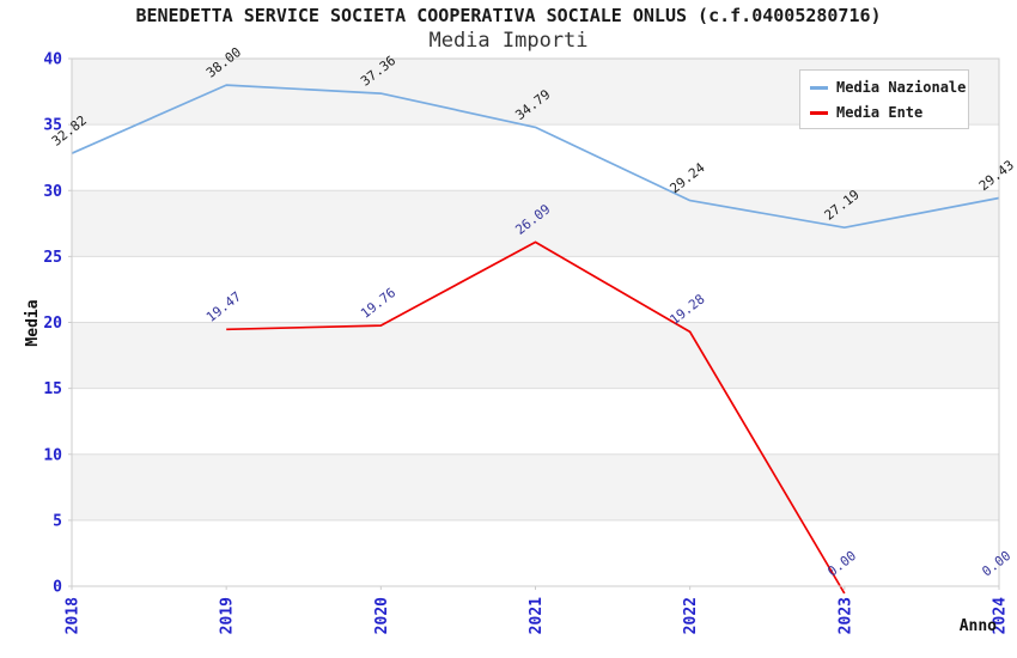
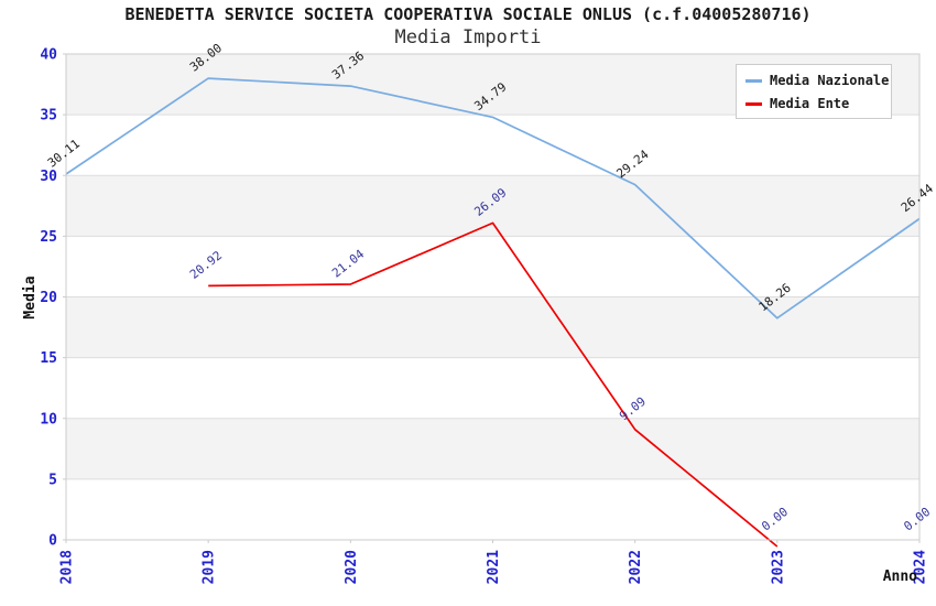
Media Nazionale/2018: 32.82 -> 30.11
Media Ente/2019: 19.47 -> 20.92
Media Ente/2020: 19.76 -> 21.04
Media Ente/2022: 19.28 -> 9.09
Media Nazionale/2023: 27.19 -> 18.26
Media Nazionale/2024: 29.43 -> 26.44
